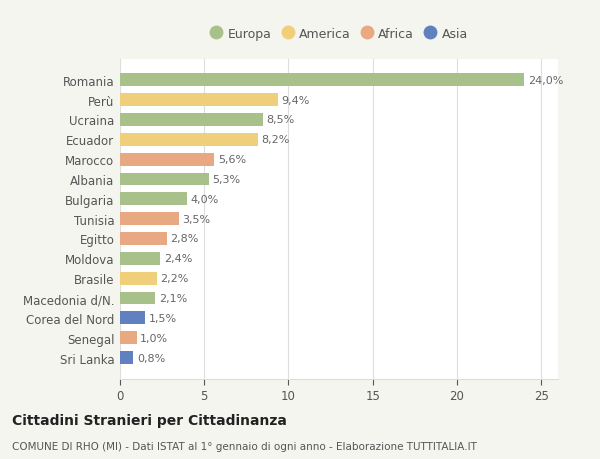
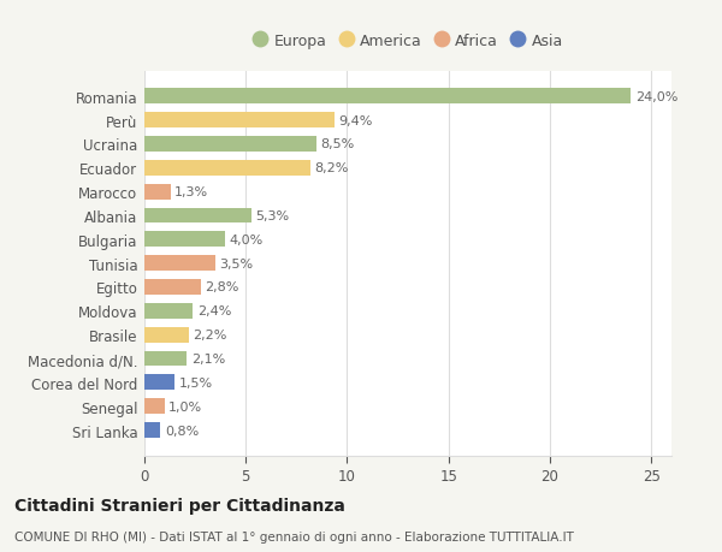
Marocco: 5,6% -> 1,3%
